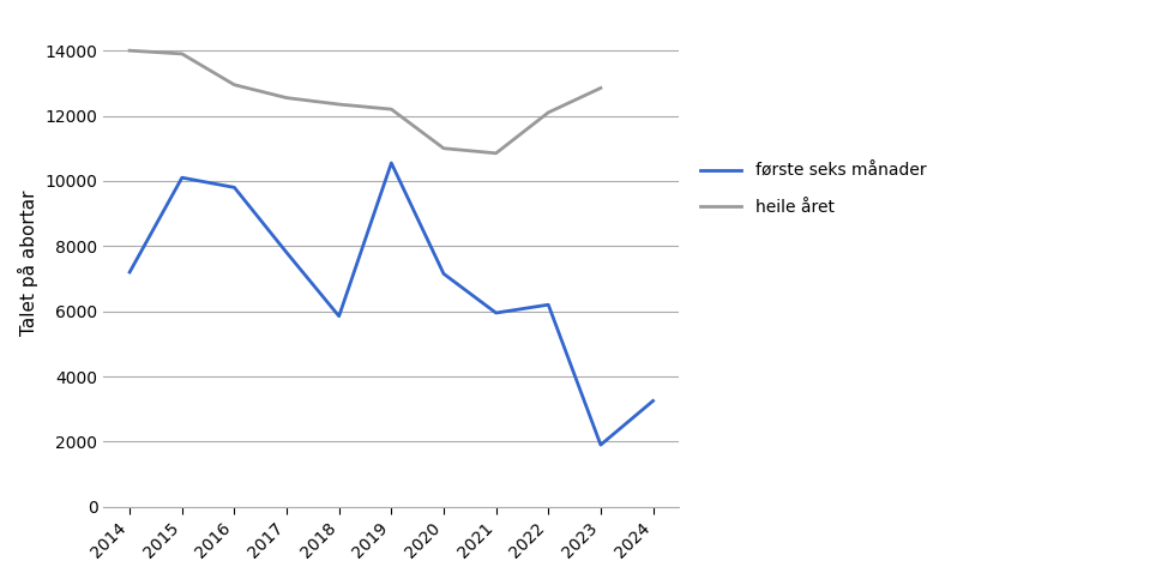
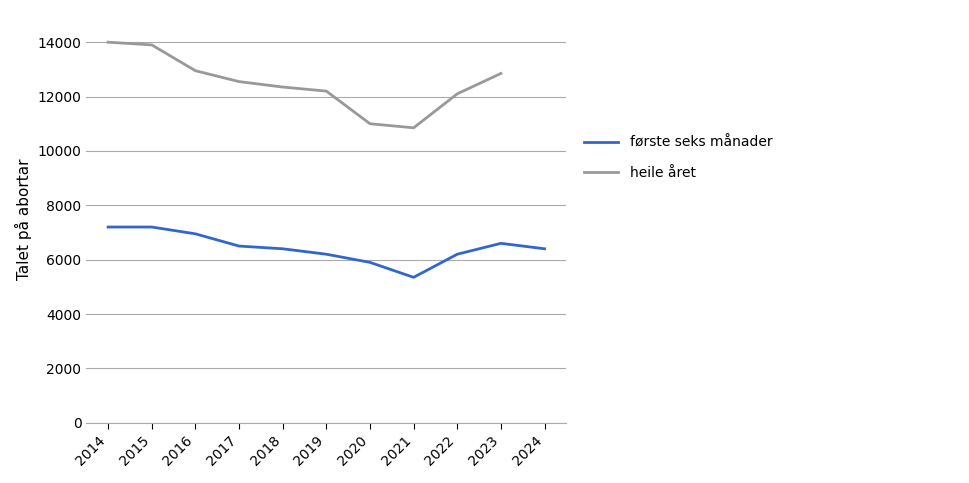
første seks månader/2015: 10100 -> 7200
første seks månader/2016: 9800 -> 6950
første seks månader/2017: 7800 -> 6500
første seks månader/2018: 5850 -> 6400
første seks månader/2019: 10550 -> 6200
første seks månader/2020: 7150 -> 5900
første seks månader/2021: 5950 -> 5350
første seks månader/2023: 1900 -> 6600
første seks månader/2024: 3250 -> 6400
